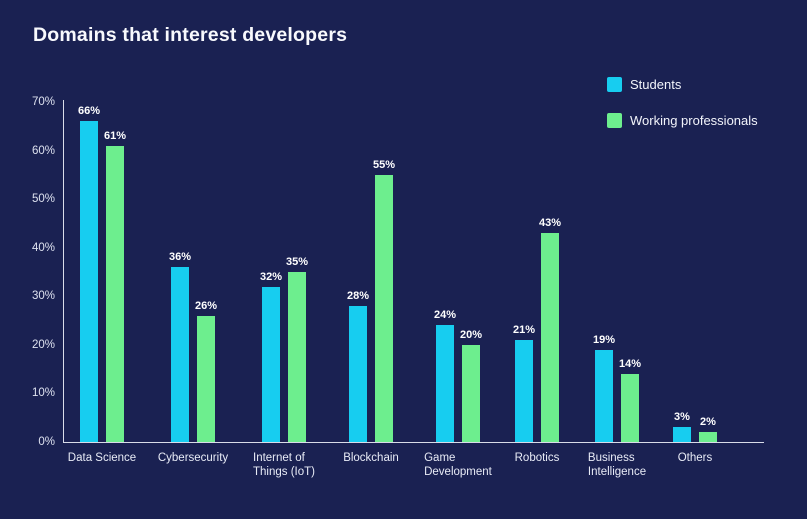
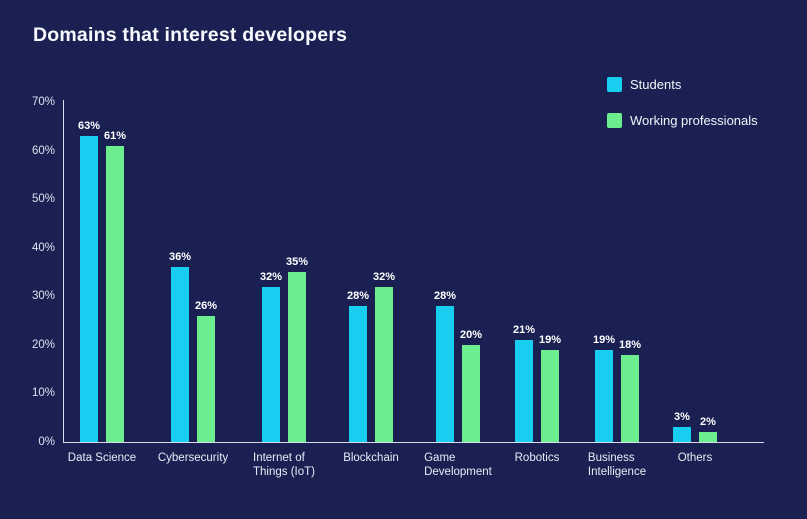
Students/Data Science: 66% -> 63%
Working professionals/Blockchain: 55% -> 32%
Students/Game Development: 24% -> 28%
Working professionals/Robotics: 43% -> 19%
Working professionals/Business Intelligence: 14% -> 18%
